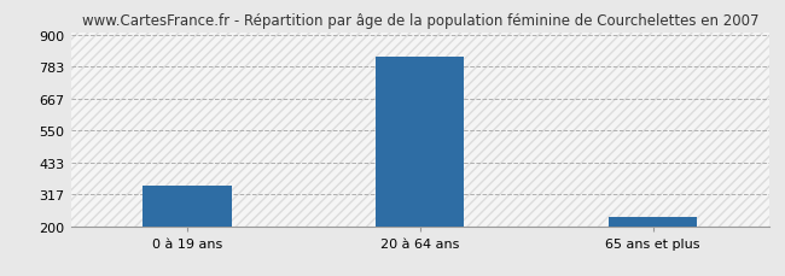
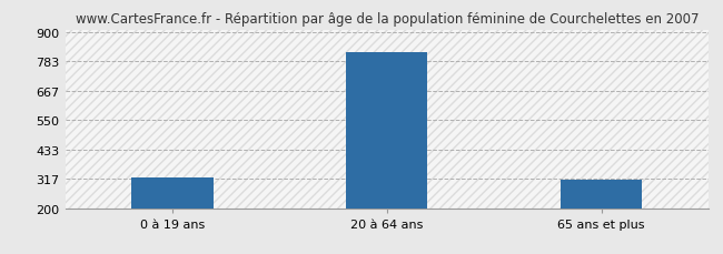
0 à 19 ans: 347 -> 320
65 ans et plus: 232 -> 315
